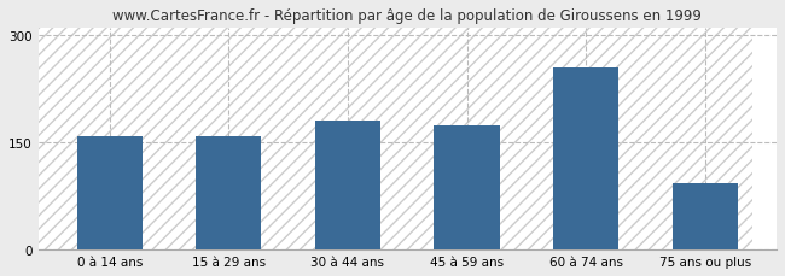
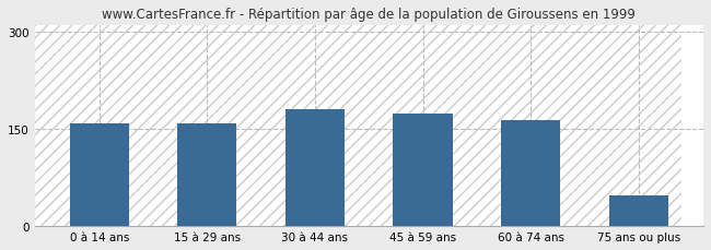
60 à 74 ans: 254 -> 164
75 ans ou plus: 92 -> 47
